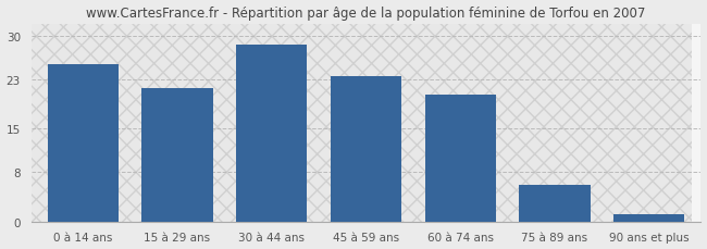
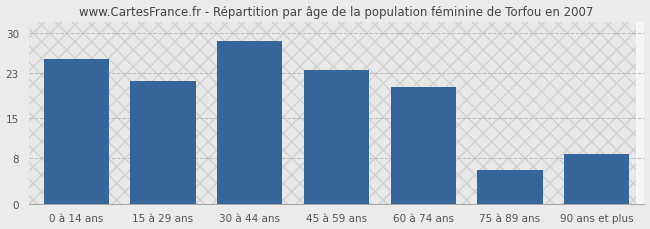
90 ans et plus: 1.2 -> 8.8
